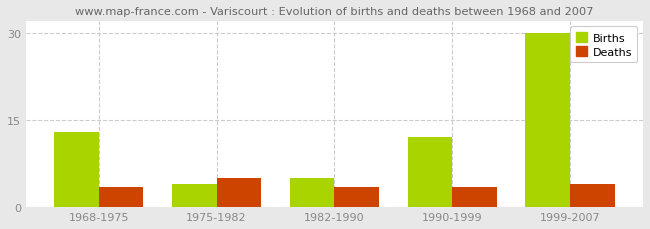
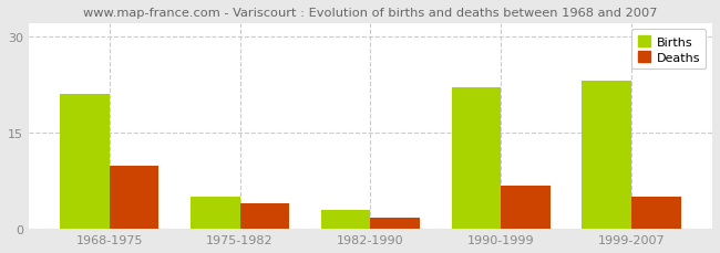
Births/1968-1975: 13 -> 21
Deaths/1968-1975: 3.5 -> 9.8
Births/1975-1982: 4 -> 5
Deaths/1975-1982: 5.0 -> 4.0
Births/1982-1990: 5 -> 3
Deaths/1982-1990: 3.5 -> 1.8
Births/1990-1999: 12 -> 22
Deaths/1990-1999: 3.5 -> 6.8
Births/1999-2007: 30 -> 23
Deaths/1999-2007: 4.0 -> 5.0
